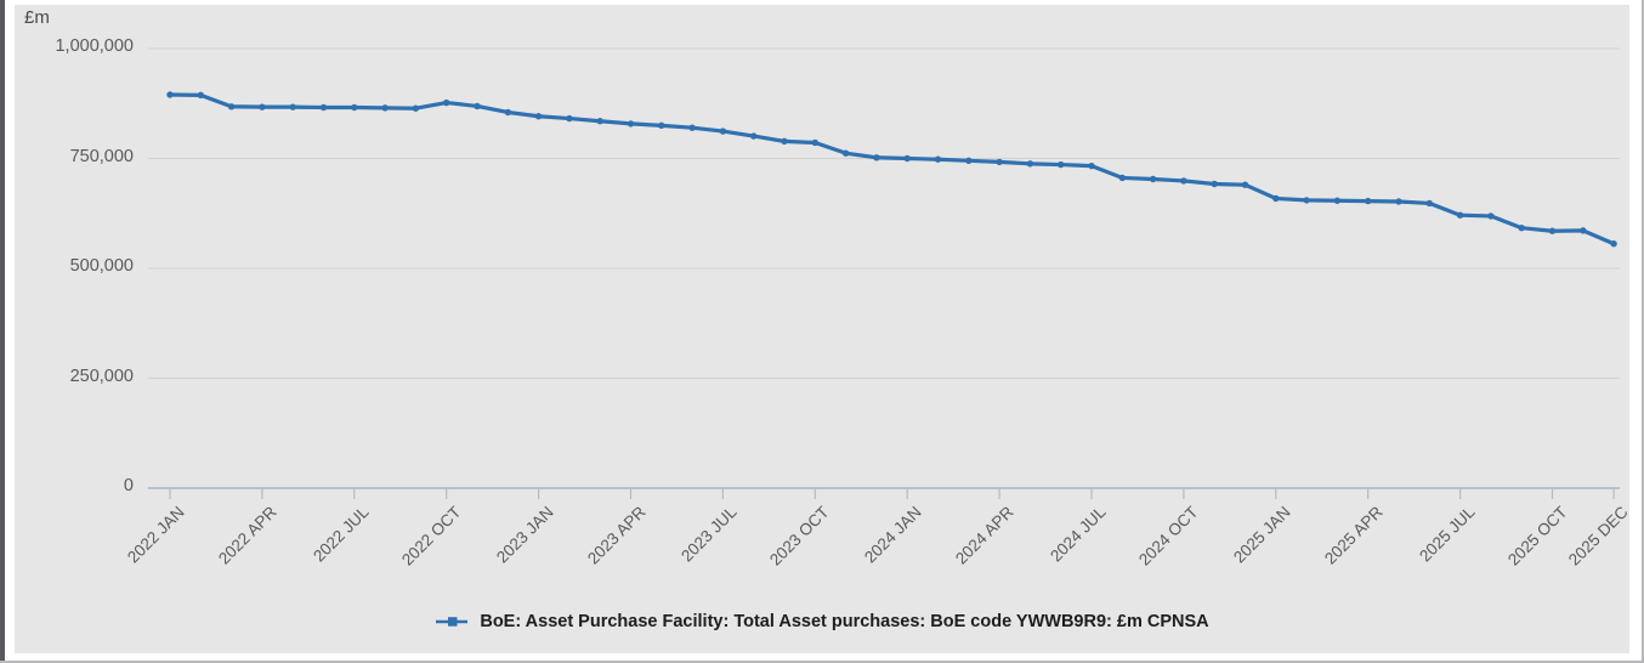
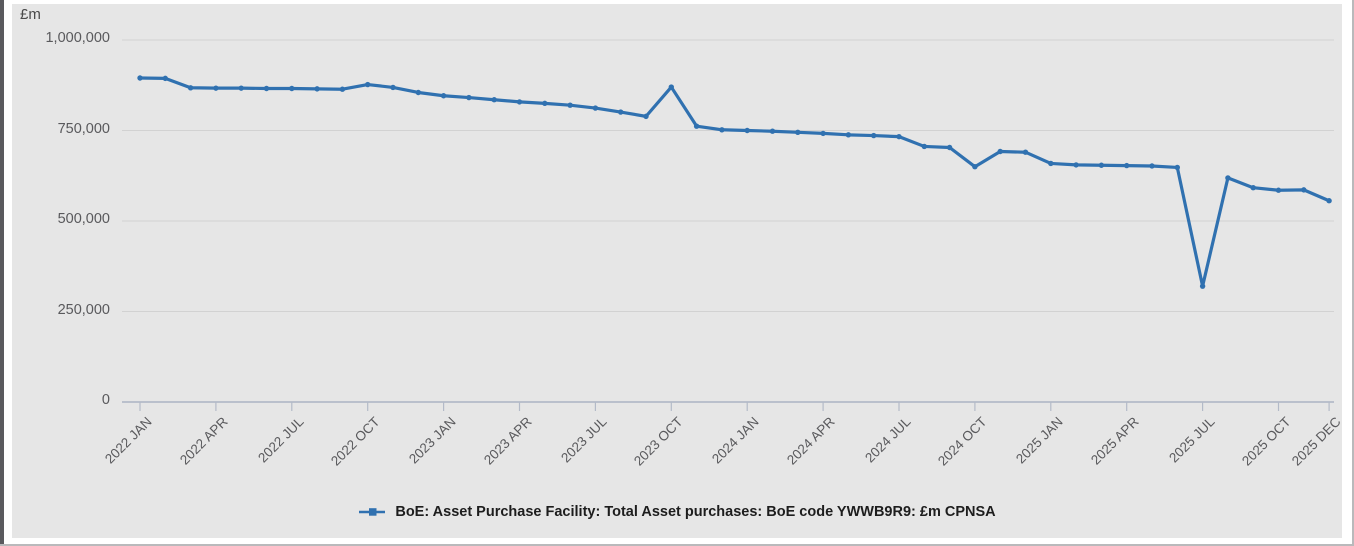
2023 OCT: 790000 -> 870000
2024 OCT: 700000 -> 650000
2025 JUL: 620000 -> 320000
